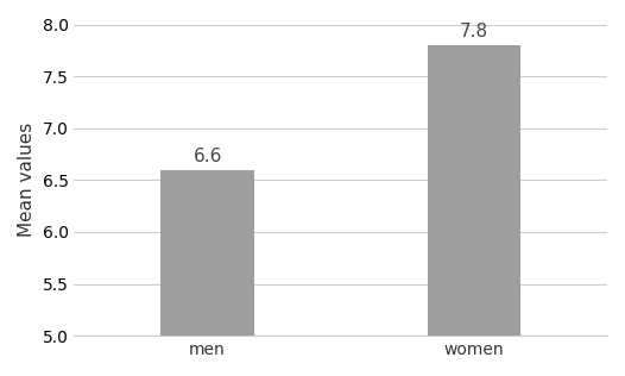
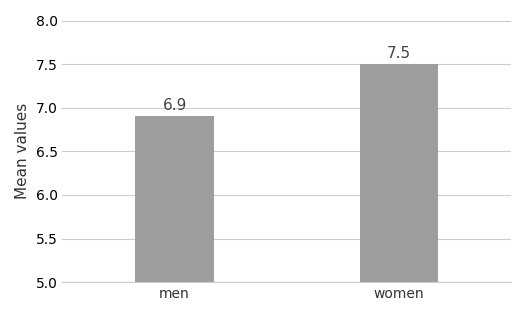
men: 6.6 -> 6.9
women: 7.8 -> 7.5
